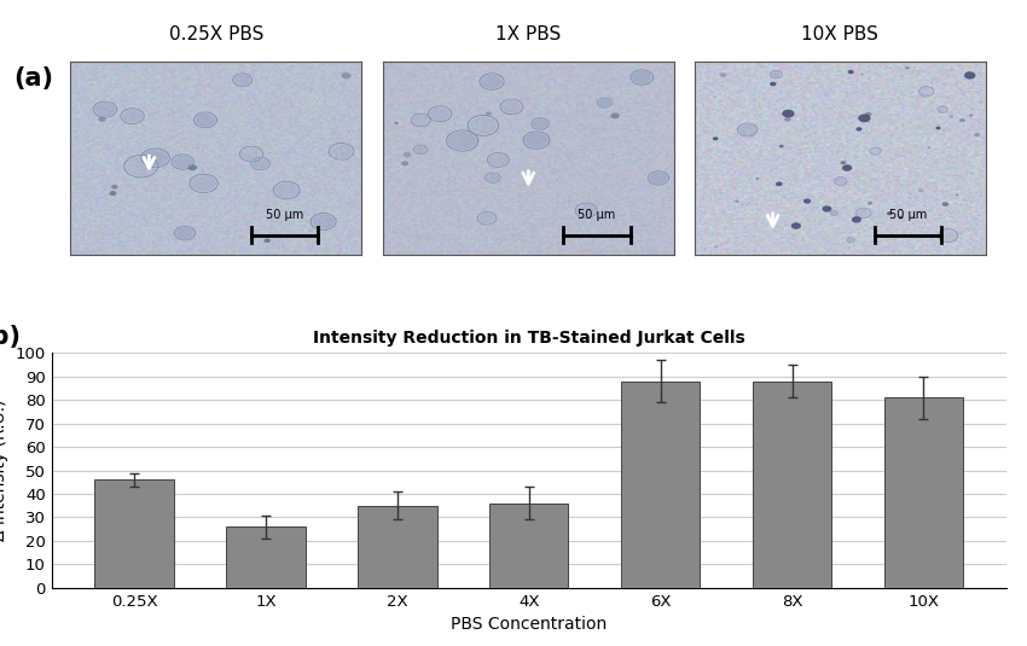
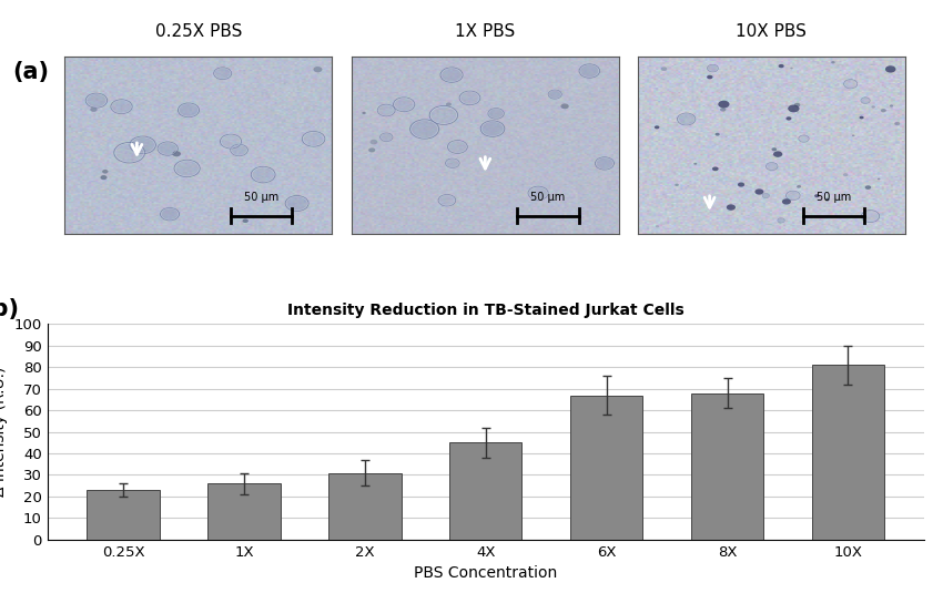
0.25X: 46 -> 23
2X: 35 -> 31
4X: 36 -> 45
6X: 88 -> 67
8X: 88 -> 68
